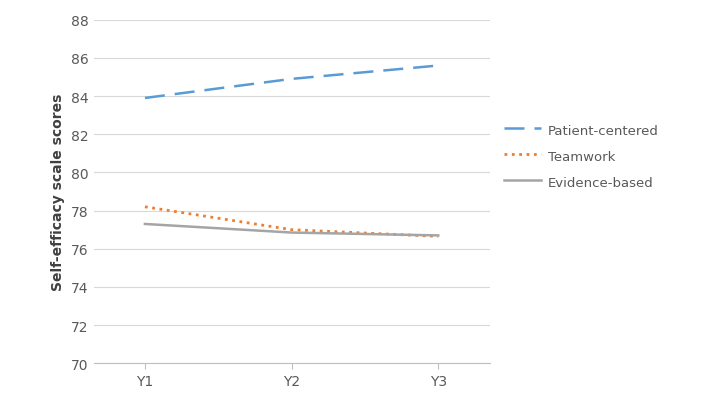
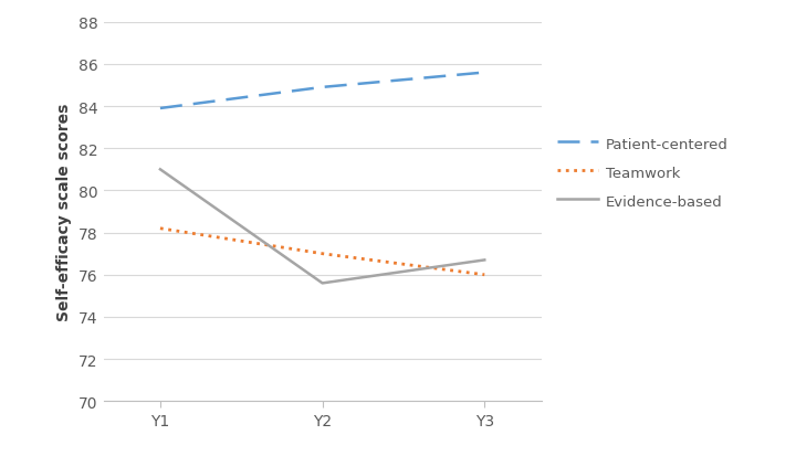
Evidence-based/Y1: 77.3 -> 81.0
Evidence-based/Y2: 76.8 -> 75.6
Teamwork/Y3: 76.7 -> 76.0
